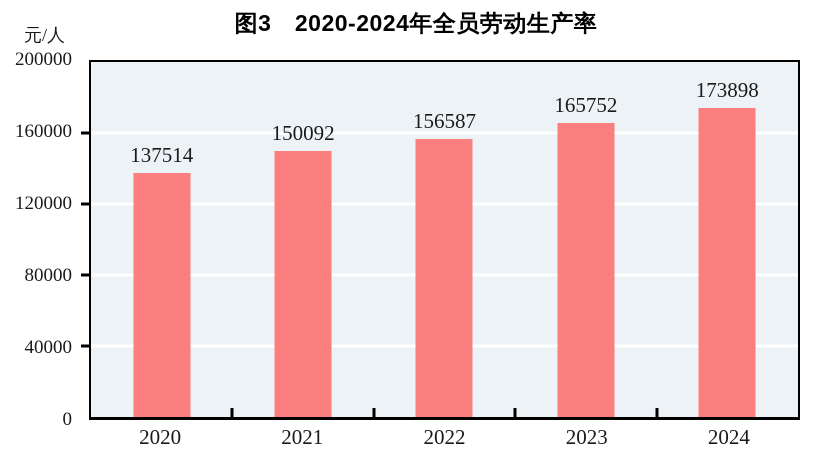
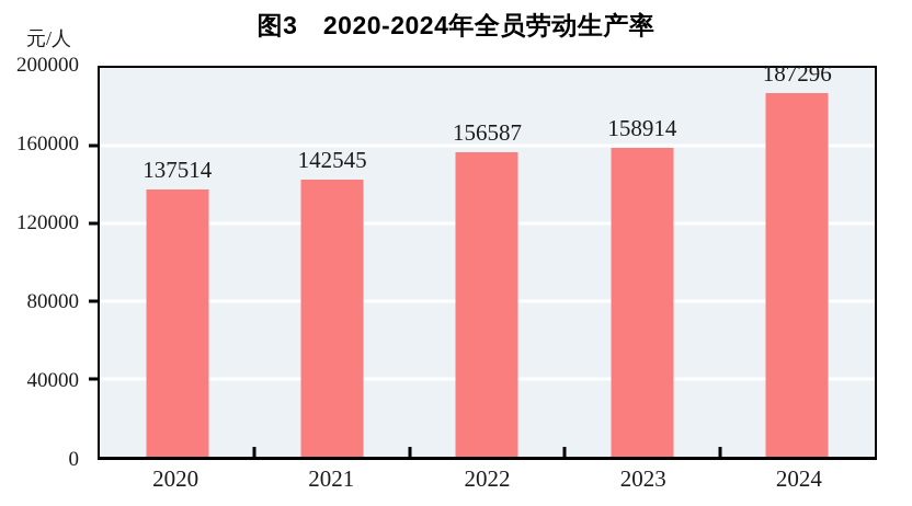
2021: 150092 -> 142545
2023: 165752 -> 158914
2024: 173898 -> 187296
